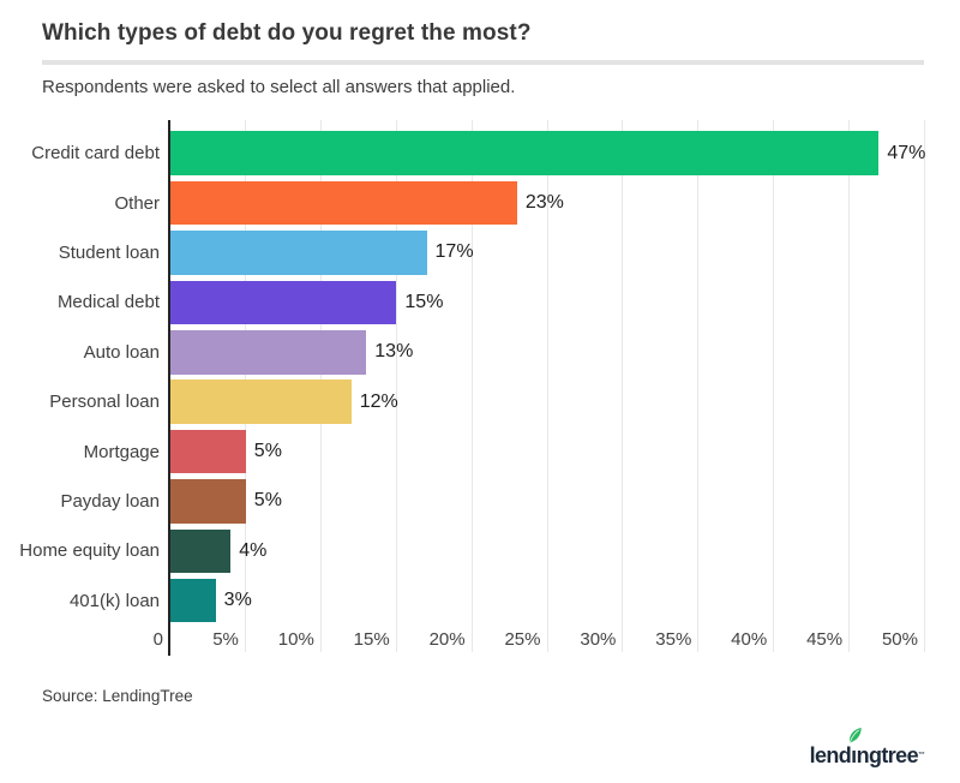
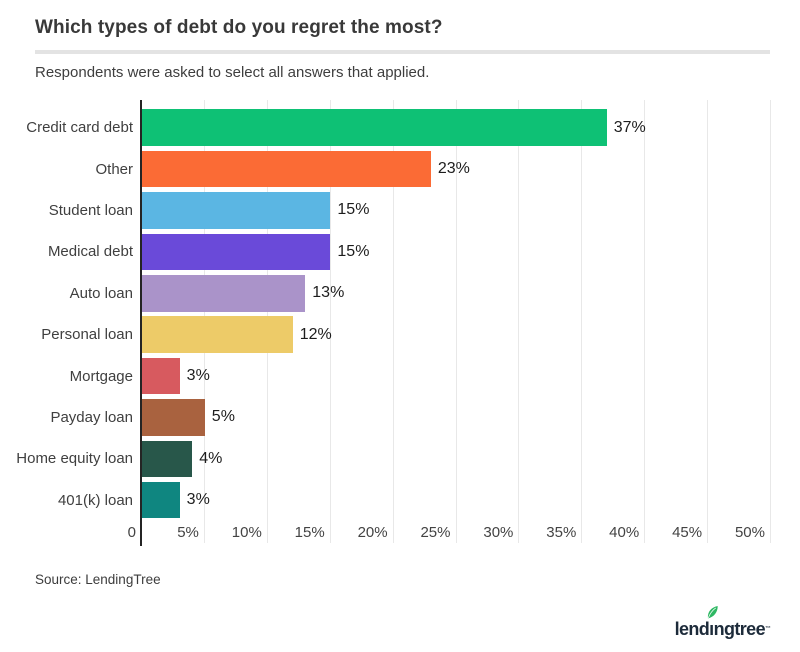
Credit card debt: 47% -> 37%
Student loan: 17% -> 15%
Mortgage: 5% -> 3%
